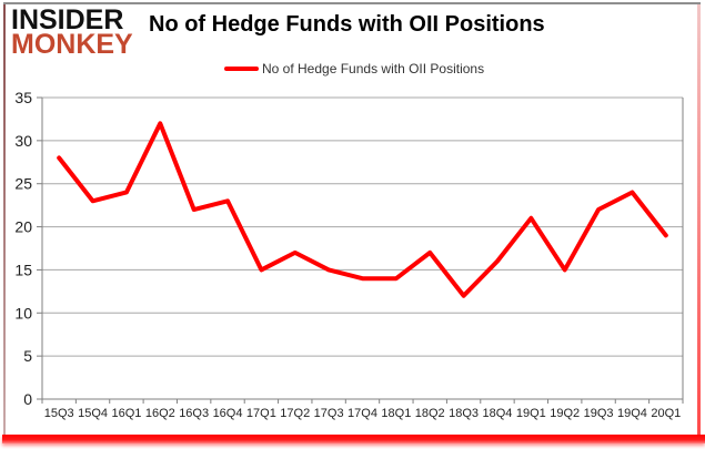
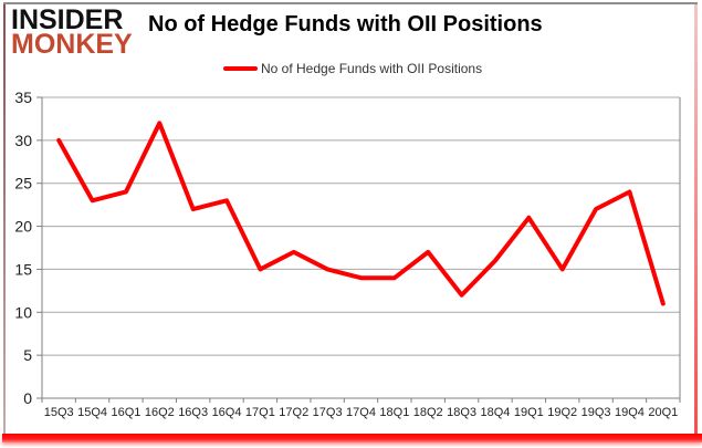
15Q3: 28 -> 30
20Q1: 19 -> 11
